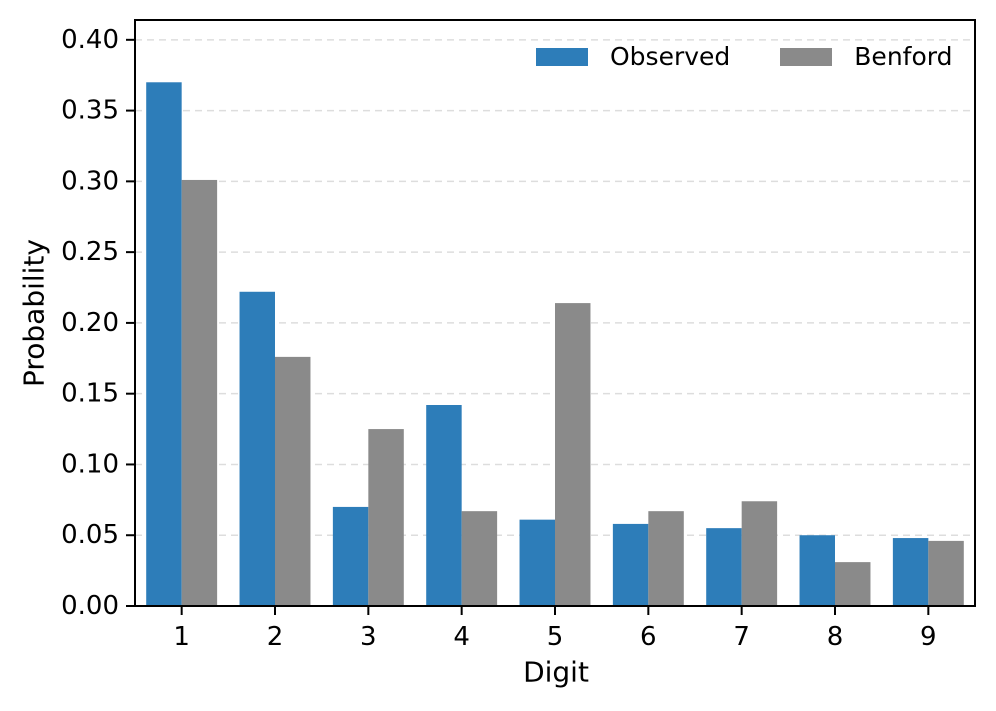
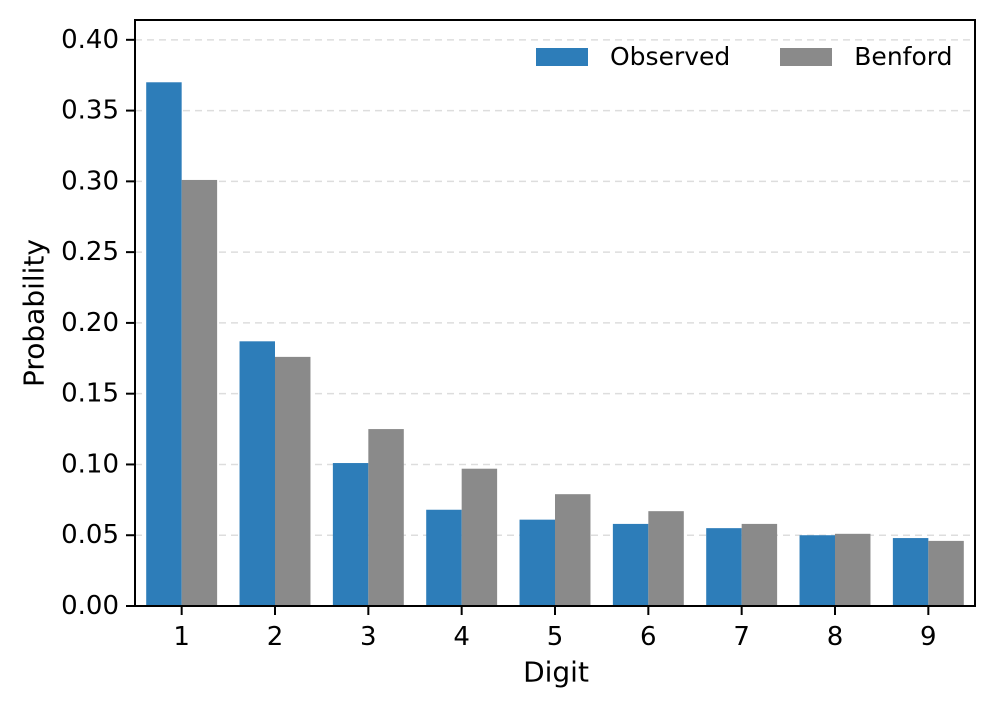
Observed/2: 0.222 -> 0.187
Observed/3: 0.070 -> 0.101
Observed/4: 0.142 -> 0.068
Benford/4: 0.067 -> 0.097
Benford/5: 0.214 -> 0.079
Benford/7: 0.074 -> 0.058
Benford/8: 0.031 -> 0.051
